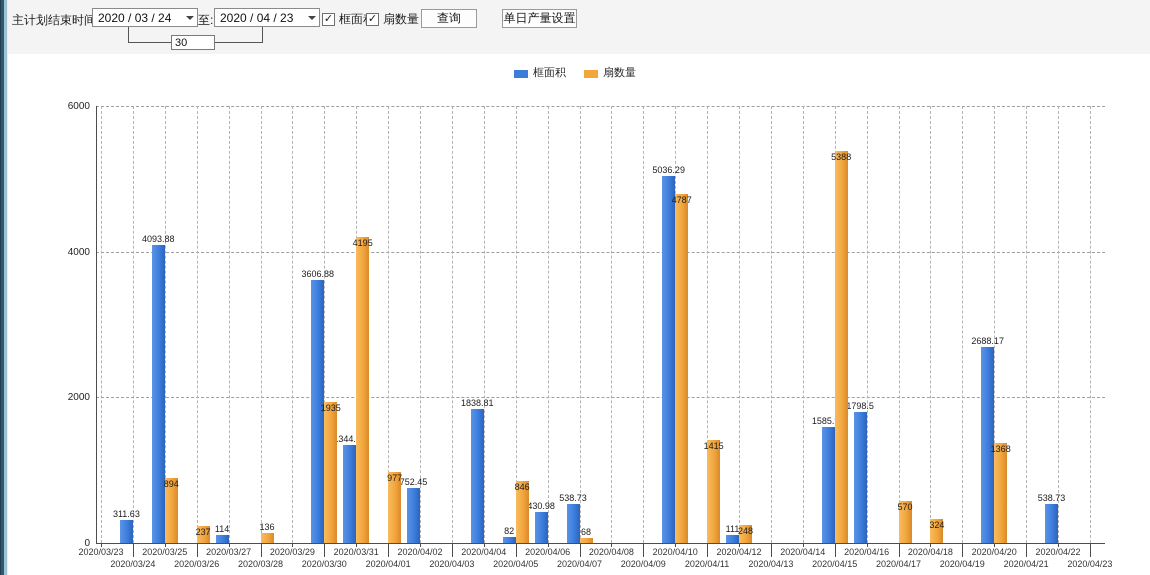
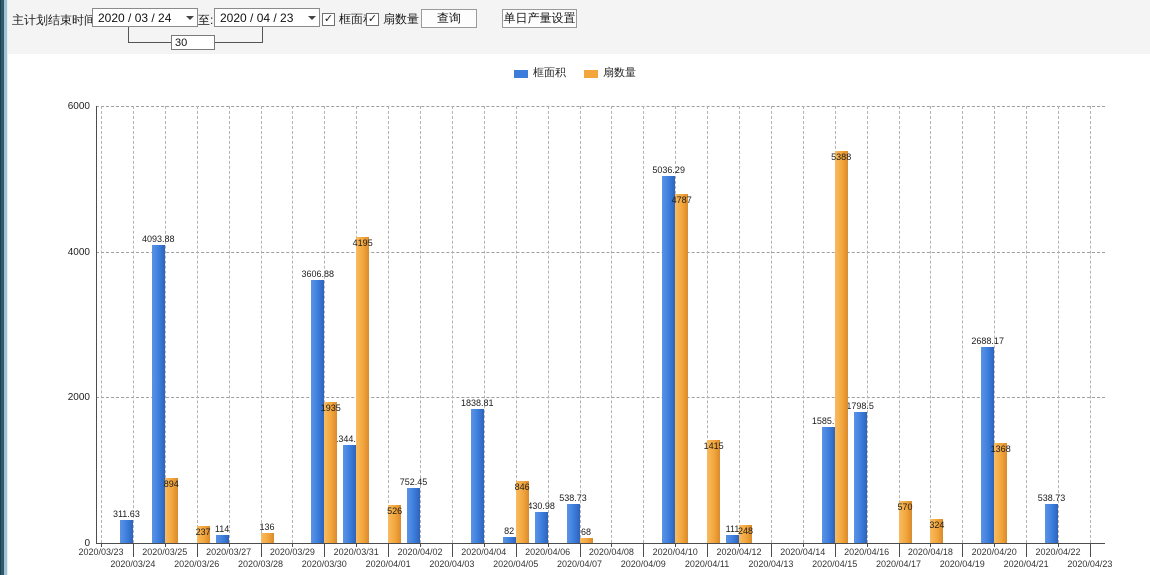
扇数量/2020/04/01: 977 -> 526
